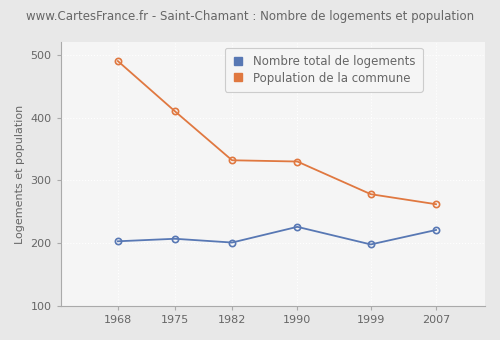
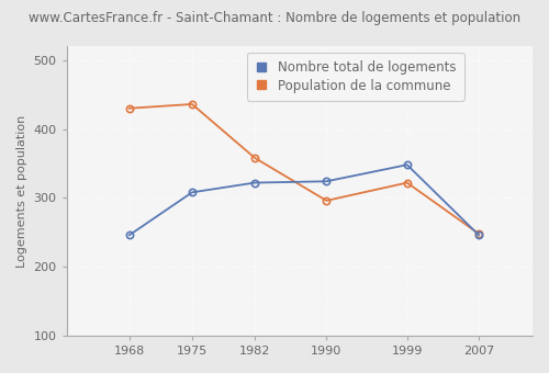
Nombre total de logements/1968: 203 -> 246
Population de la commune/1968: 490 -> 430
Nombre total de logements/1975: 207 -> 308
Population de la commune/1975: 410 -> 436
Nombre total de logements/1982: 201 -> 322
Population de la commune/1982: 332 -> 358
Nombre total de logements/1990: 226 -> 324
Population de la commune/1990: 330 -> 296
Nombre total de logements/1999: 198 -> 348
Population de la commune/1999: 278 -> 322
Nombre total de logements/2007: 221 -> 246
Population de la commune/2007: 262 -> 248
